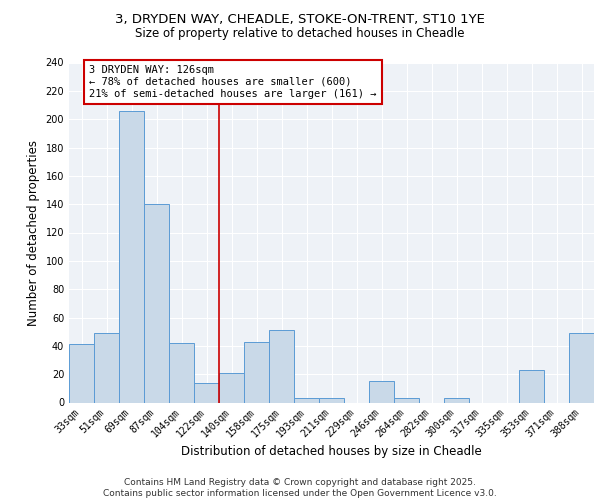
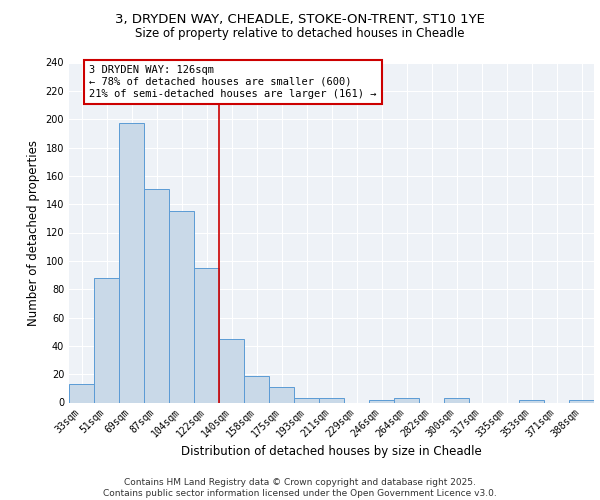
33sqm: 41 -> 13
51sqm: 49 -> 88
69sqm: 206 -> 197
87sqm: 140 -> 151
104sqm: 42 -> 135
122sqm: 14 -> 95
140sqm: 21 -> 45
158sqm: 43 -> 19
175sqm: 51 -> 11
246sqm: 15 -> 2
353sqm: 23 -> 2
388sqm: 49 -> 2
